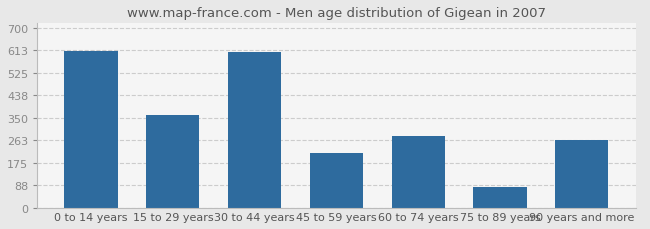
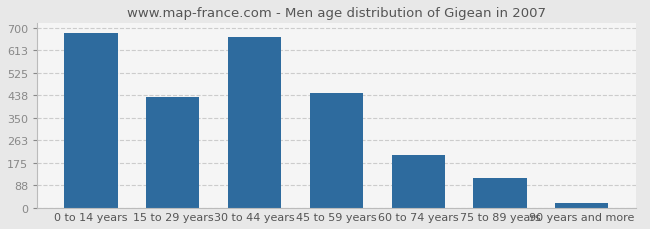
0 to 14 years: 610 -> 681
15 to 29 years: 360 -> 432
30 to 44 years: 605 -> 665
45 to 59 years: 215 -> 449
60 to 74 years: 280 -> 206
75 to 89 years: 80 -> 115
90 years and more: 265 -> 18
